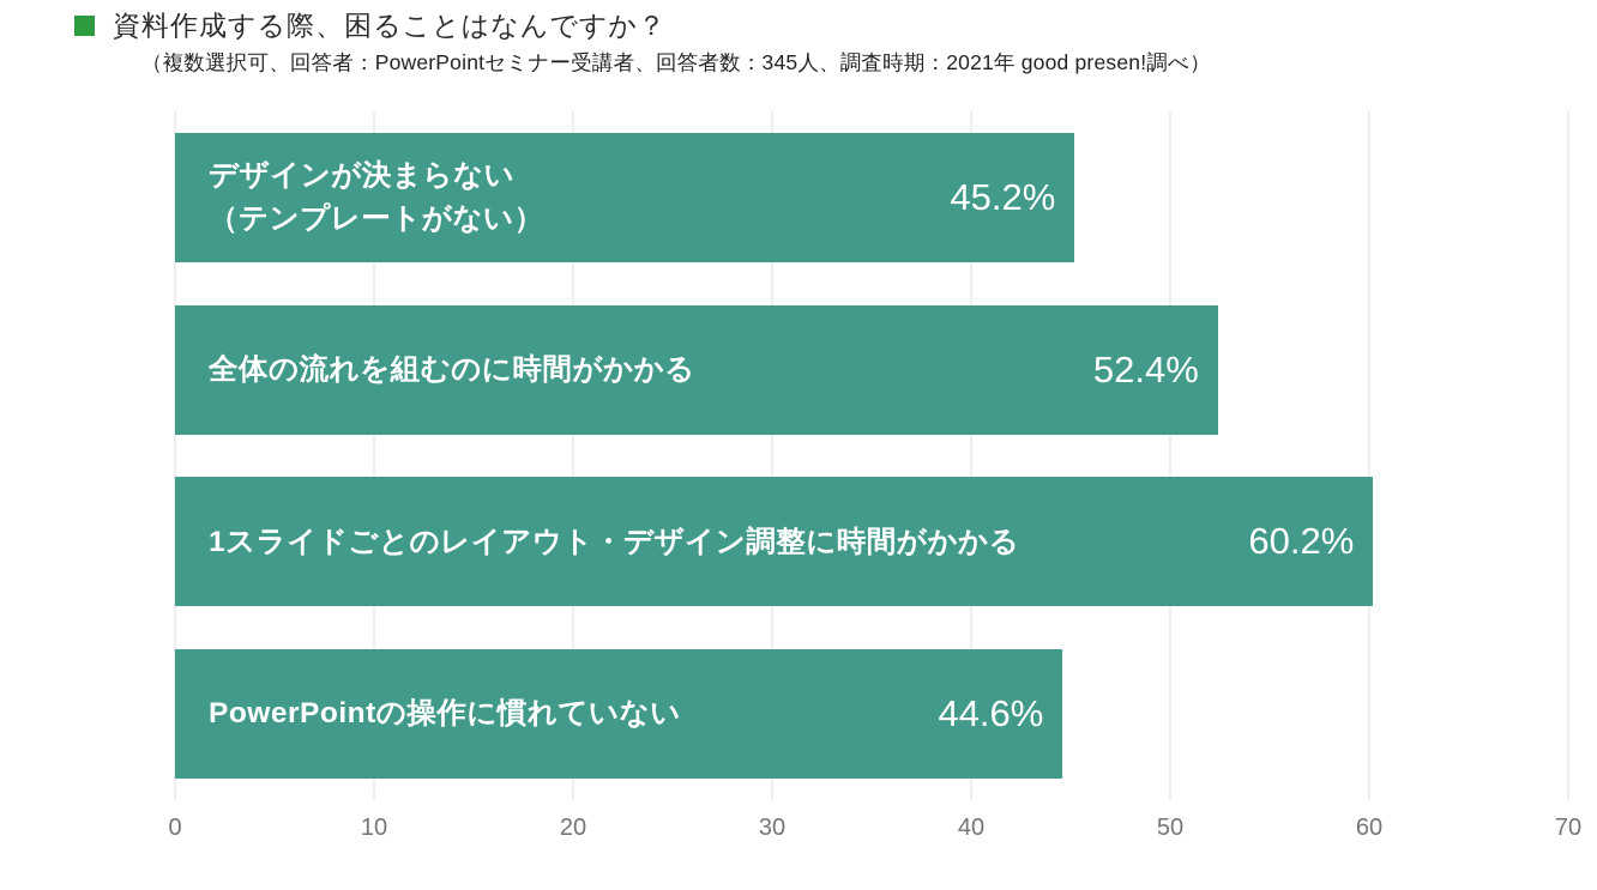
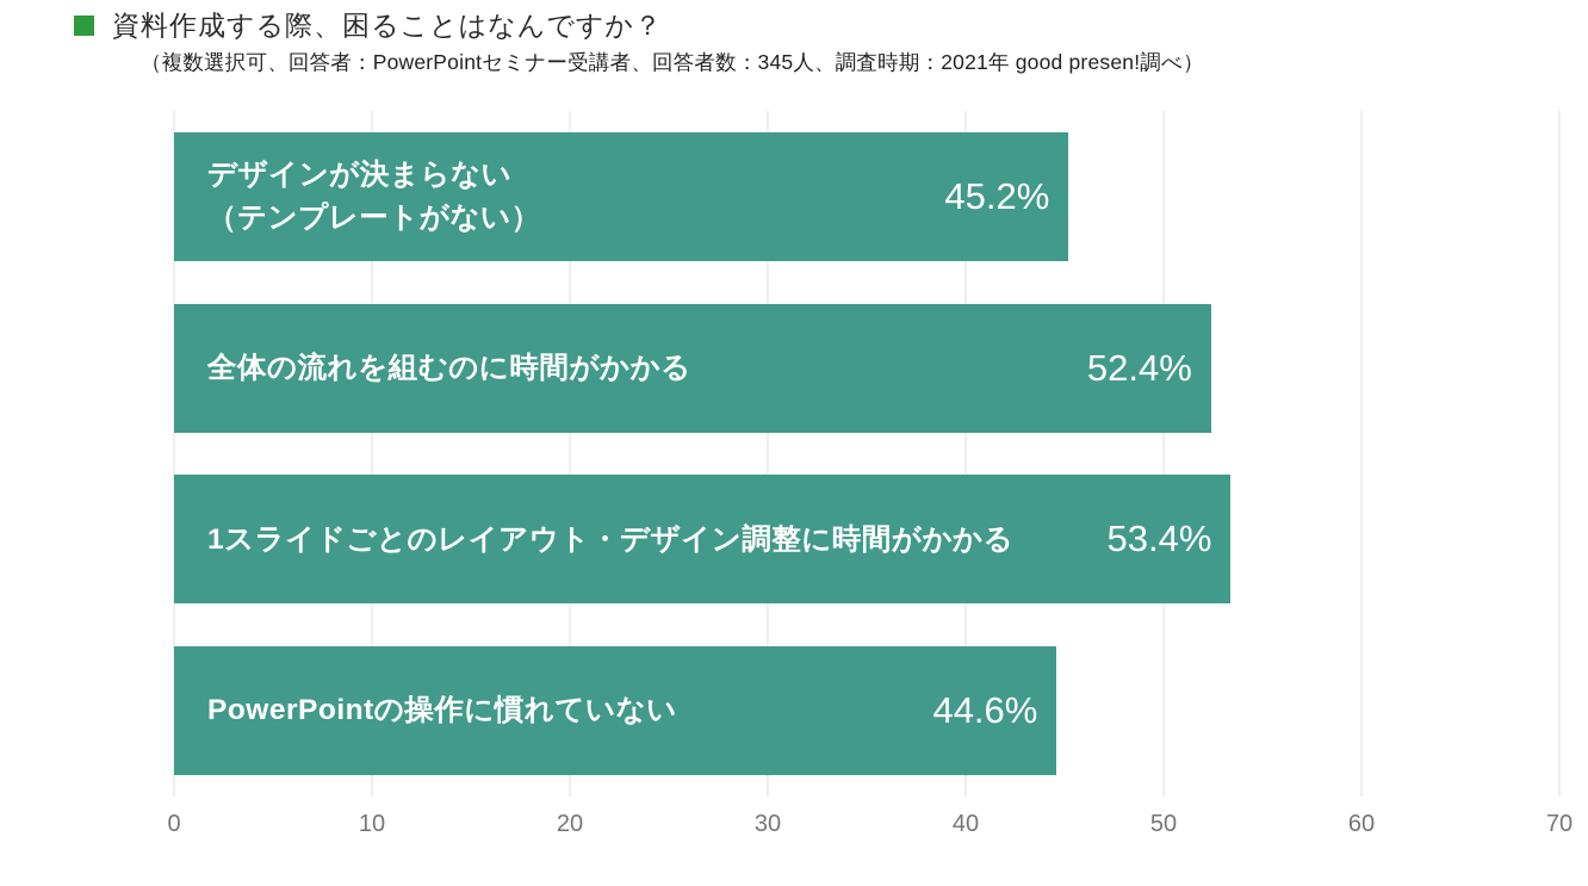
1スライドごとのレイアウト・デザイン調整に時間がかかる: 60.2% -> 53.4%
